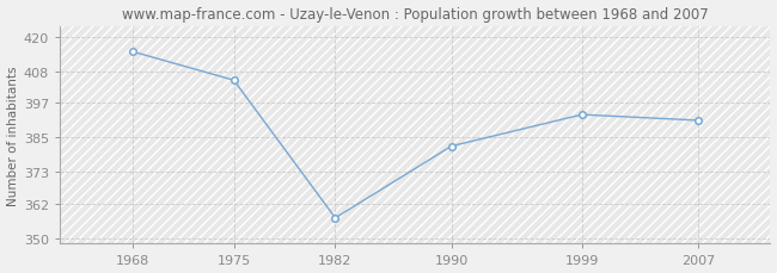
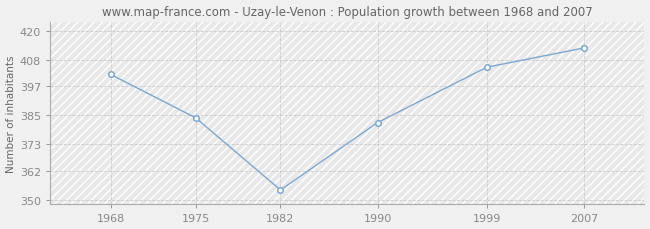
1968: 415 -> 402
1975: 405 -> 384
1982: 357 -> 354
1999: 393 -> 405
2007: 391 -> 413
